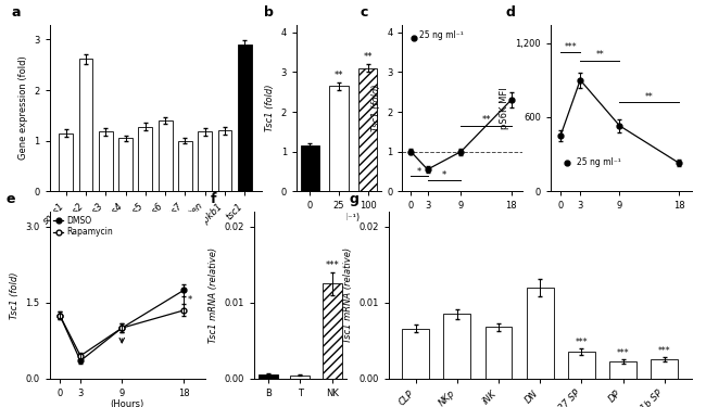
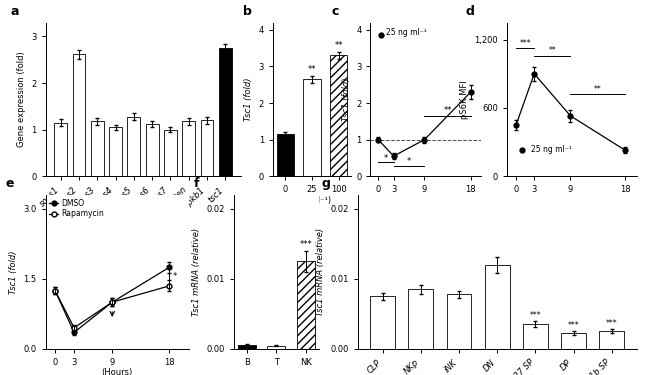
socs6: 1.40 -> 1.12
tsc1: 2.90 -> 2.75
100: 3.10 -> 3.30
CLP: 0.0066 -> 0.0075
iNK: 0.0068 -> 0.0078
